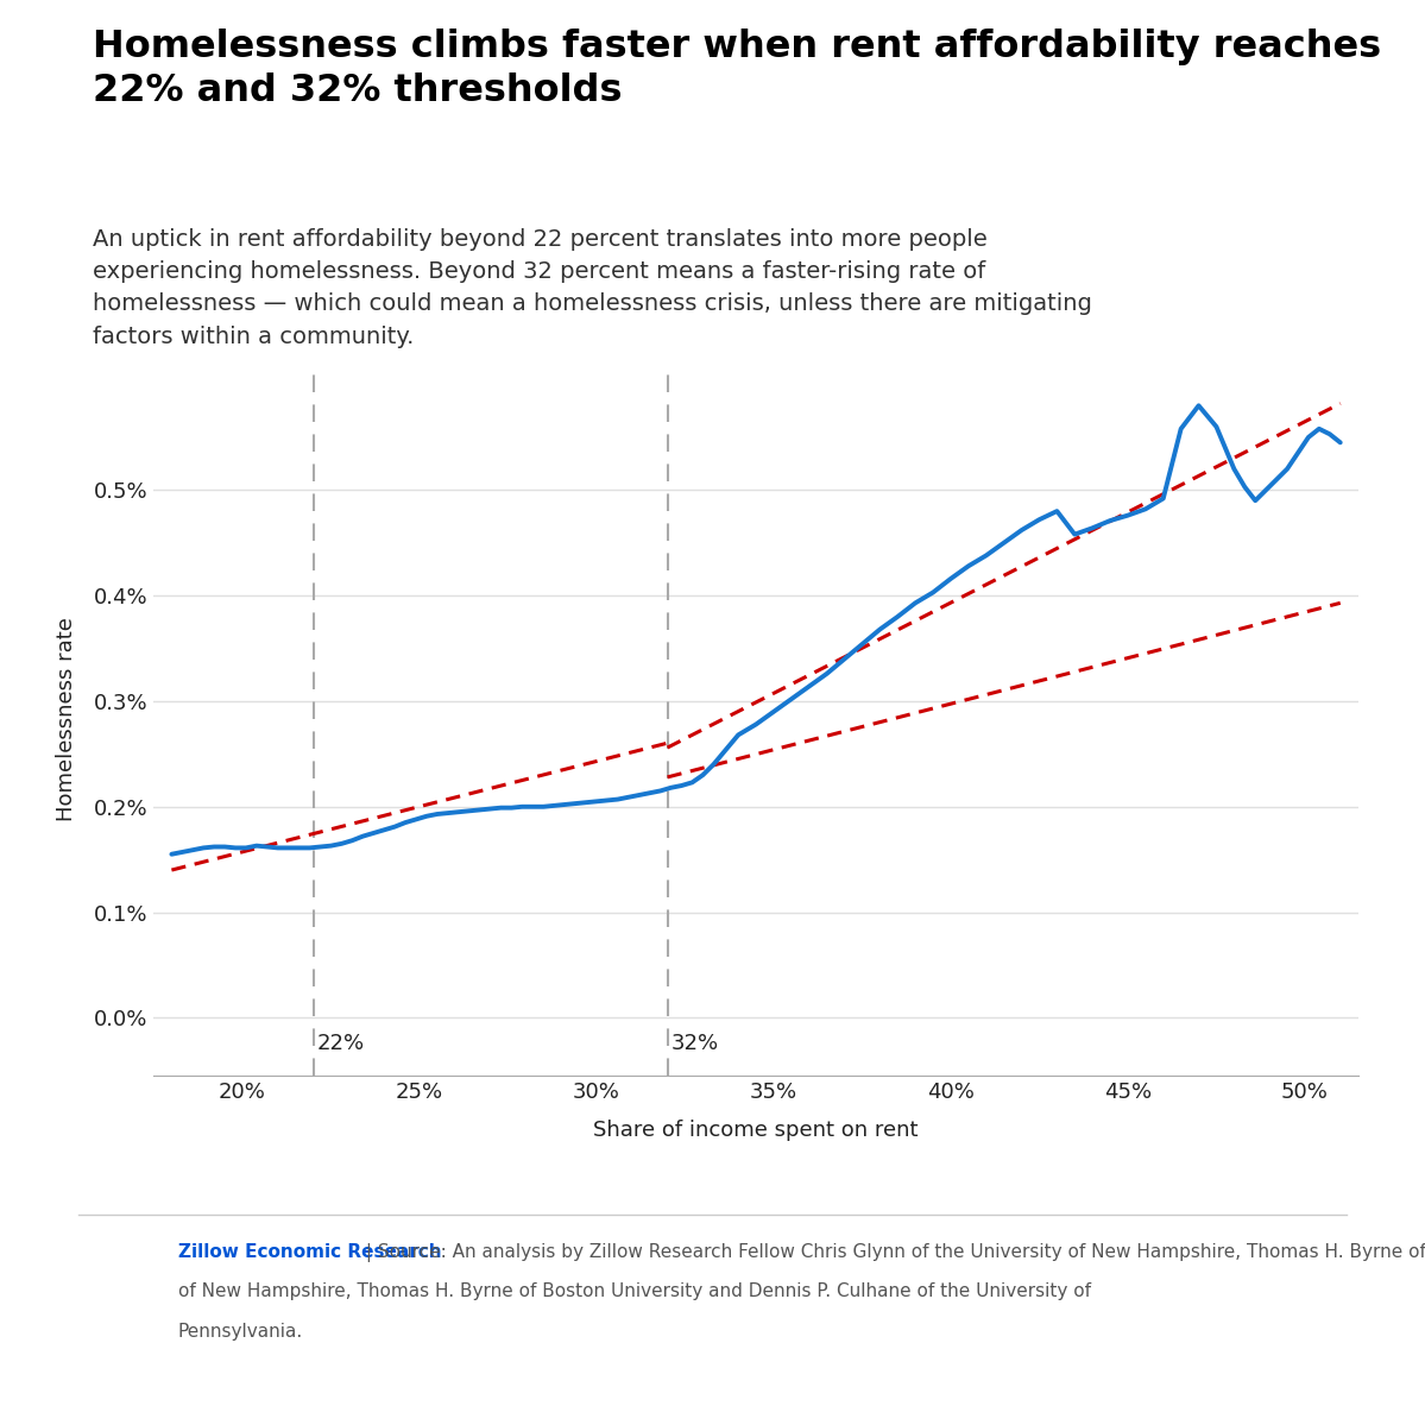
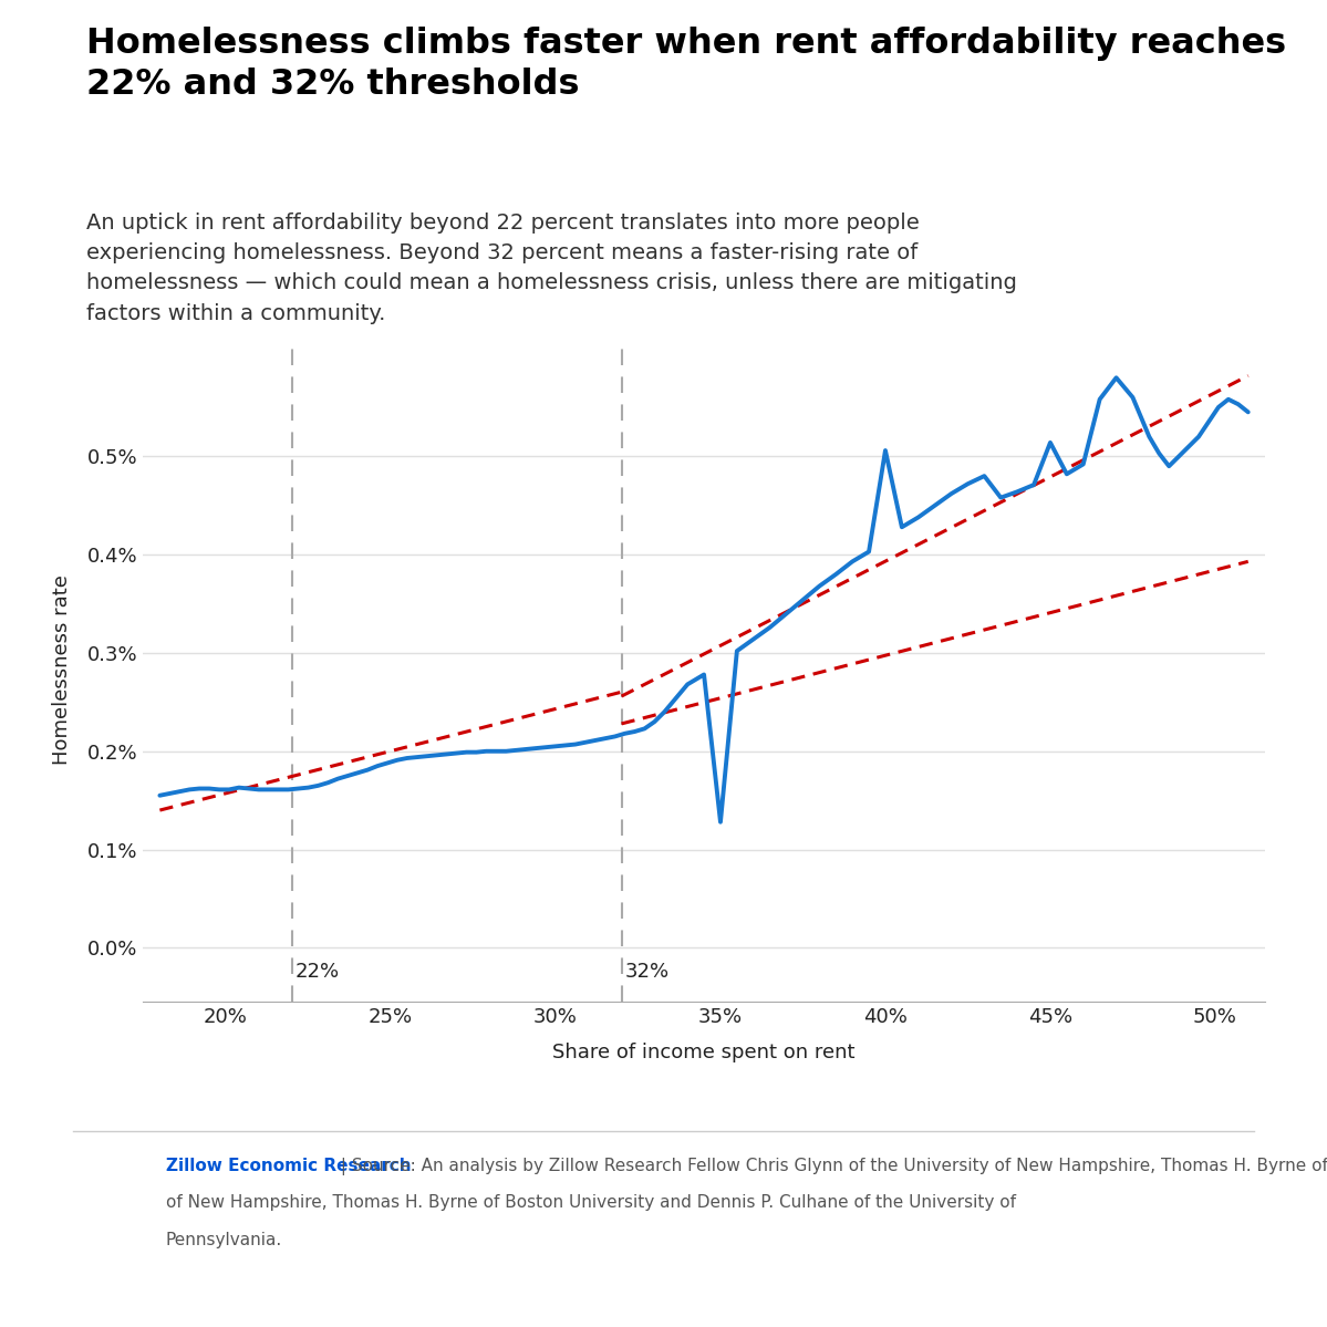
35%: 0.290% -> 0.128%
40%: 0.416% -> 0.506%
45%: 0.476% -> 0.514%
